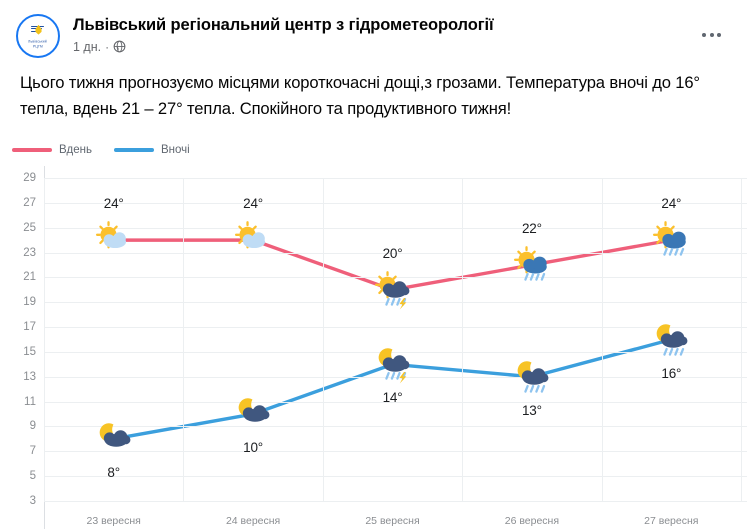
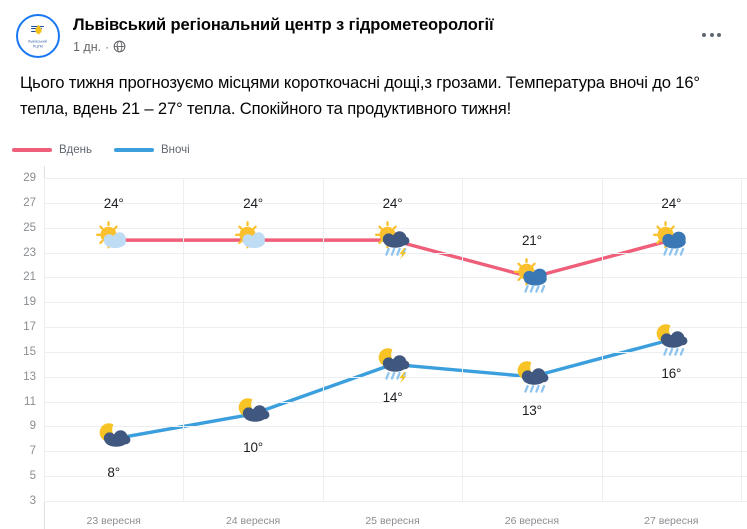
Вдень/25 вересня: 20° -> 24°
Вдень/26 вересня: 22° -> 21°
